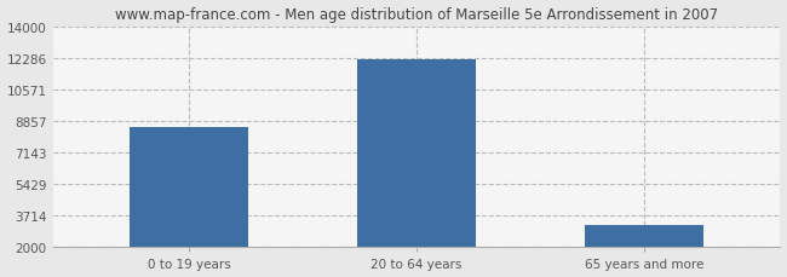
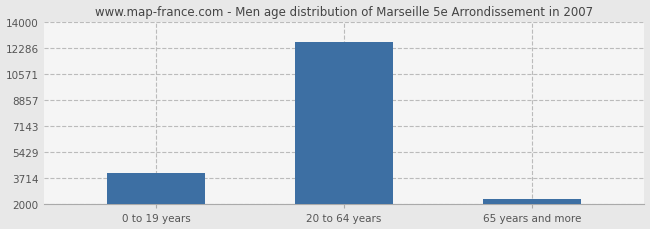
0 to 19 years: 8500 -> 4000
20 to 64 years: 12200 -> 12600
65 years and more: 3200 -> 2400
